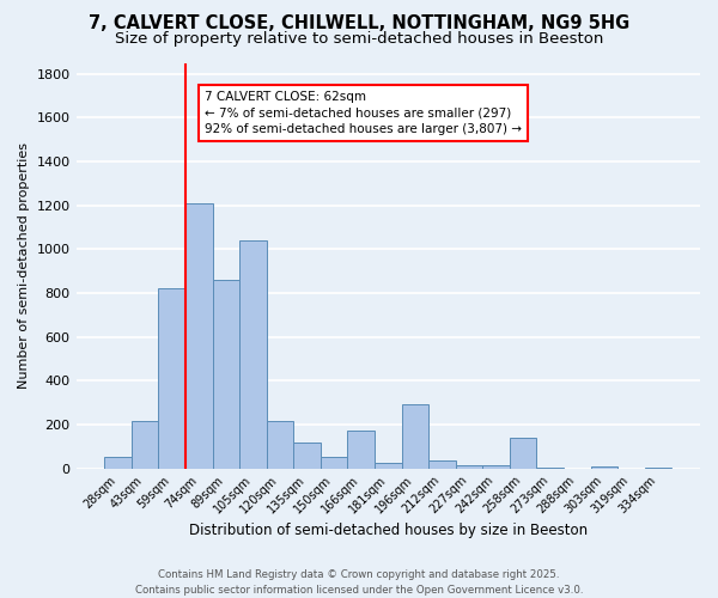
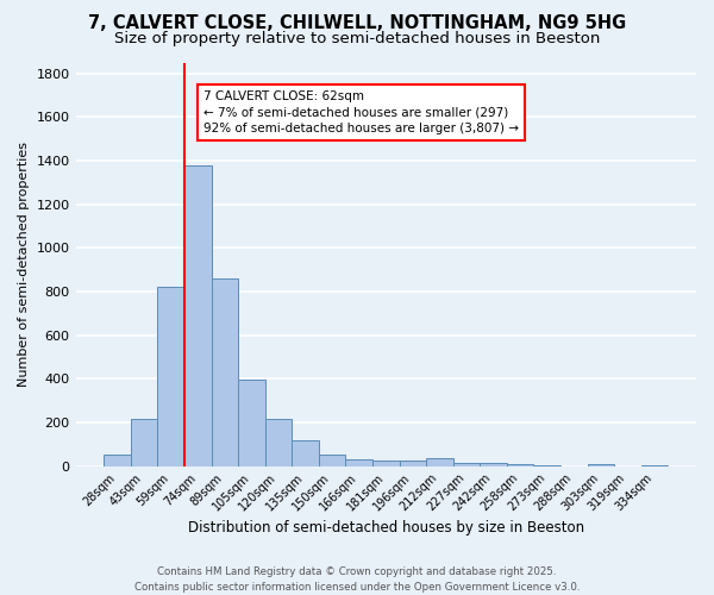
74sqm: 1210 -> 1380
105sqm: 1040 -> 400
166sqm: 170 -> 30
196sqm: 290 -> 20
258sqm: 140 -> 10
